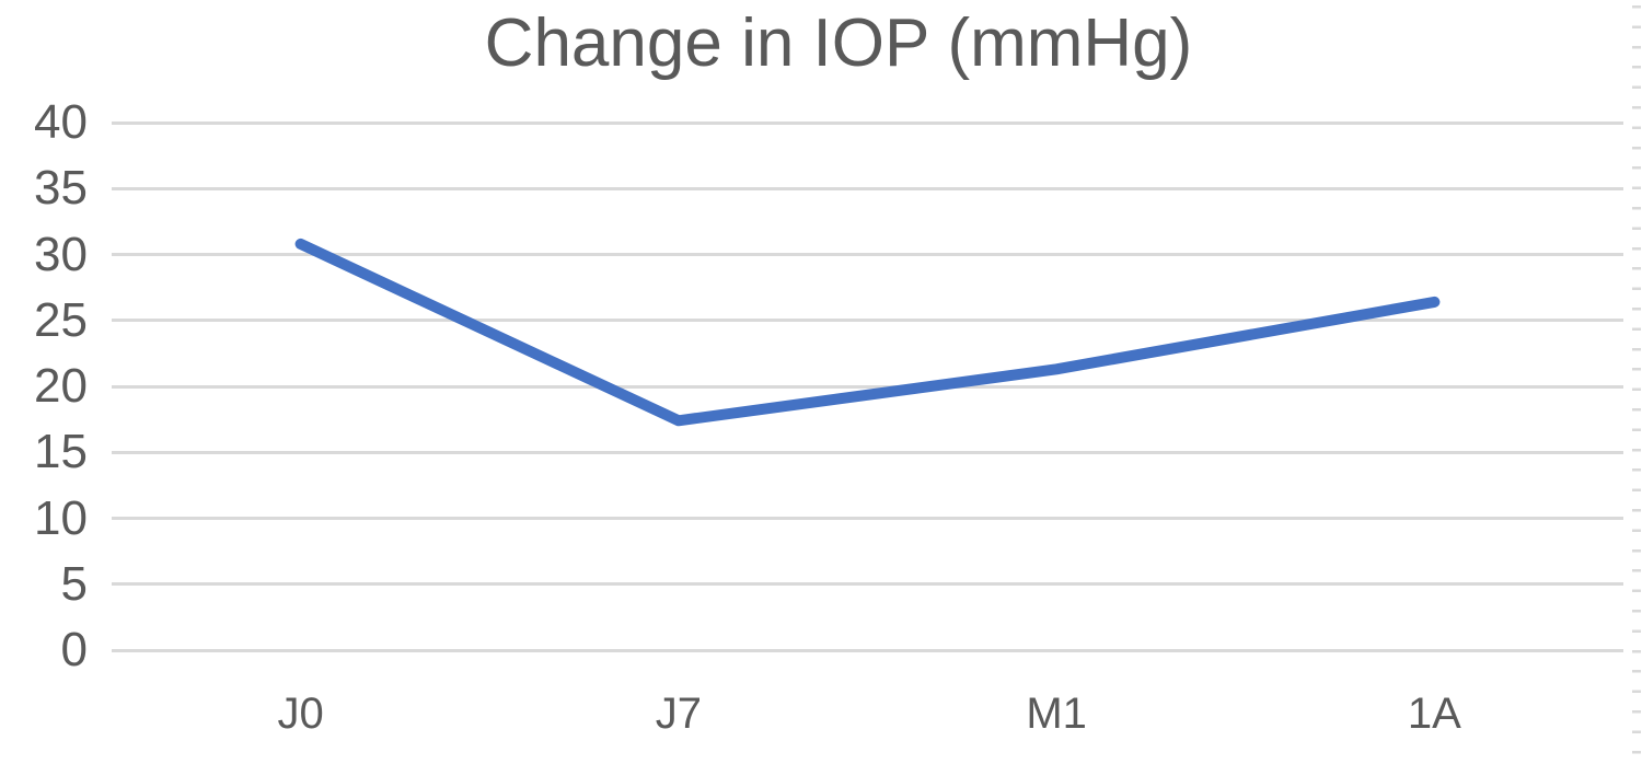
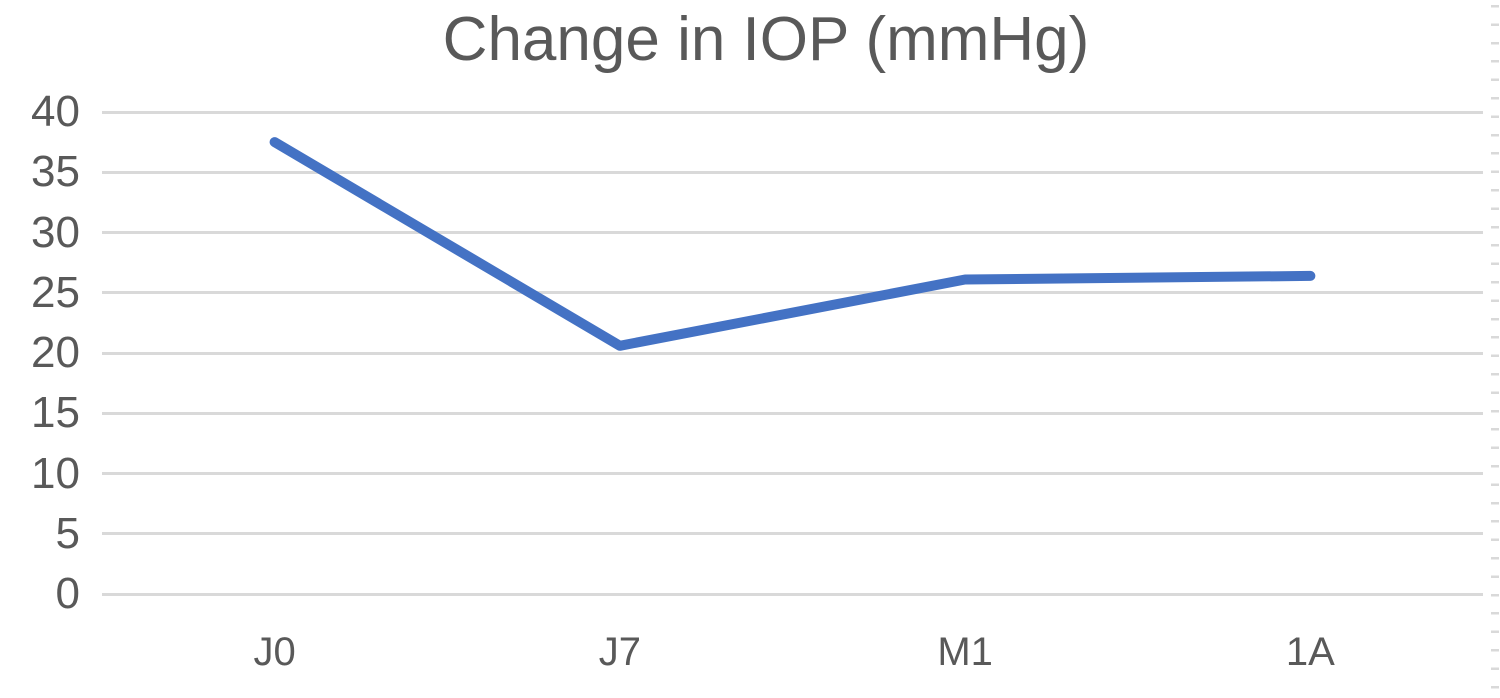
J0: 30.8 -> 37.5
J7: 17.4 -> 20.6
M1: 21.3 -> 26.1
